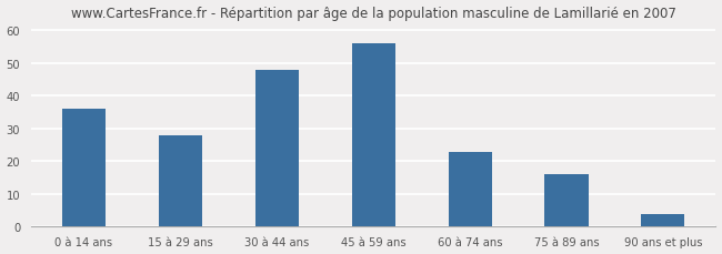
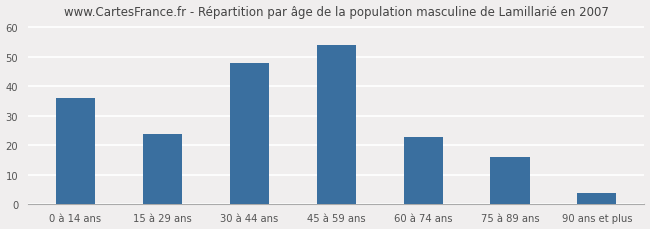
15 à 29 ans: 28 -> 24
45 à 59 ans: 56 -> 54
